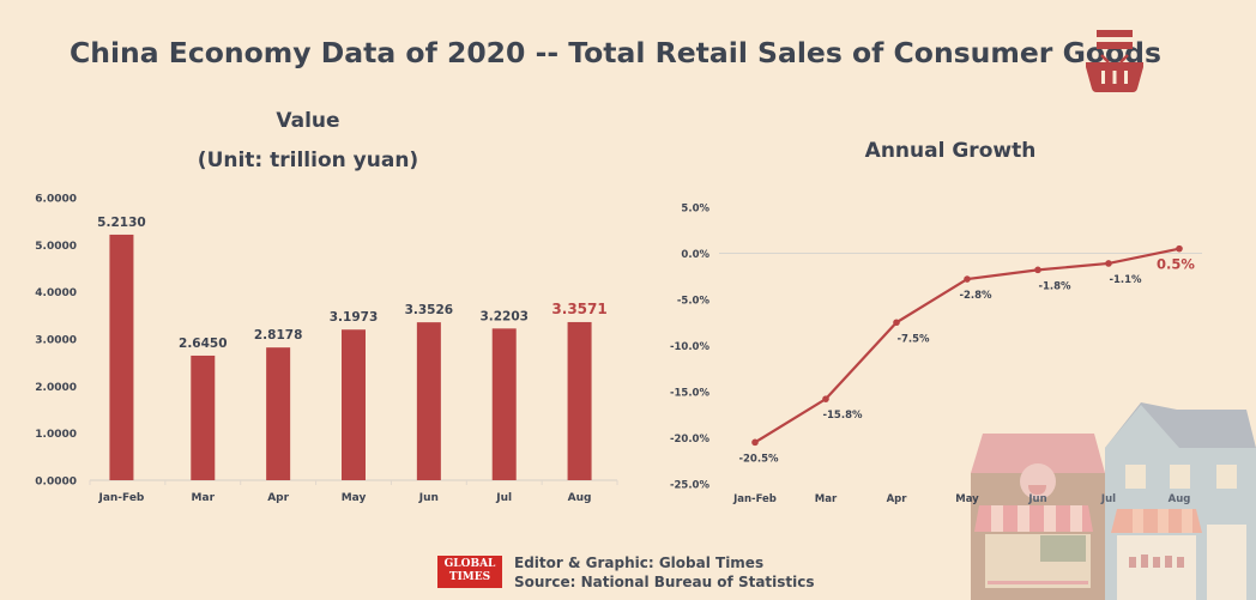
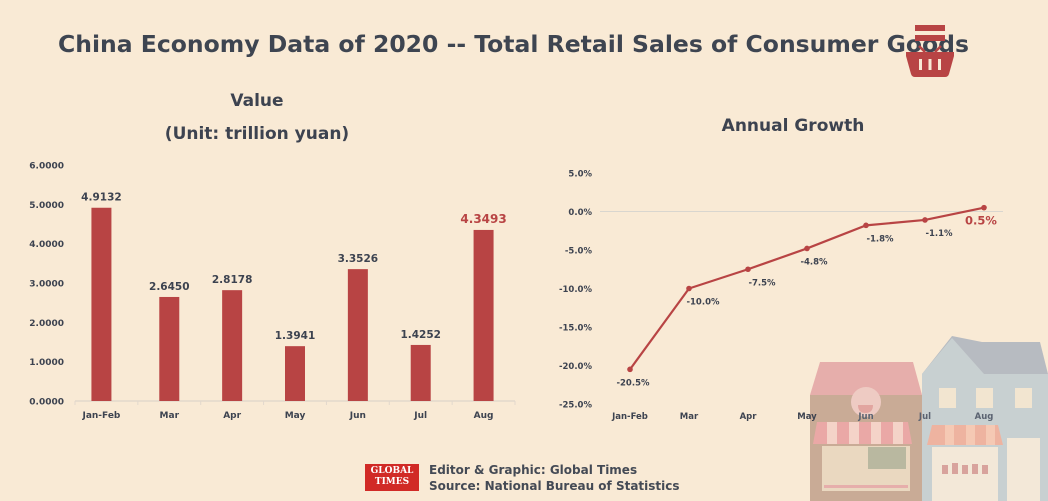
Value/Jan-Feb: 5.2130 -> 4.9132
Value/May: 3.1973 -> 1.3941
Value/Jul: 3.2203 -> 1.4252
Value/Aug: 3.3571 -> 4.3493
Annual Growth/Mar: -15.8% -> -10.0%
Annual Growth/May: -2.8% -> -4.8%
